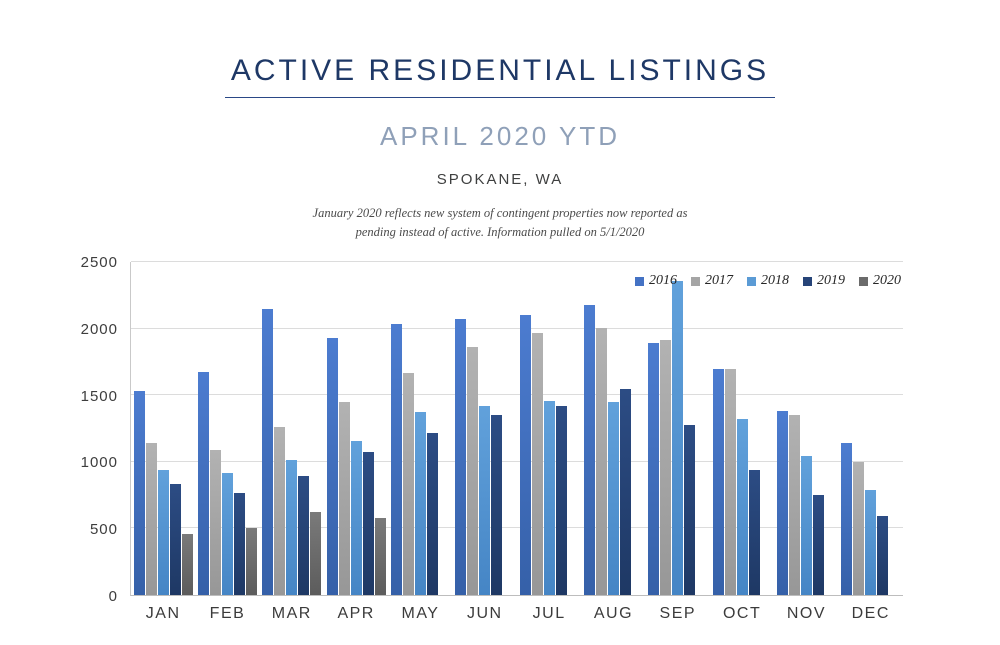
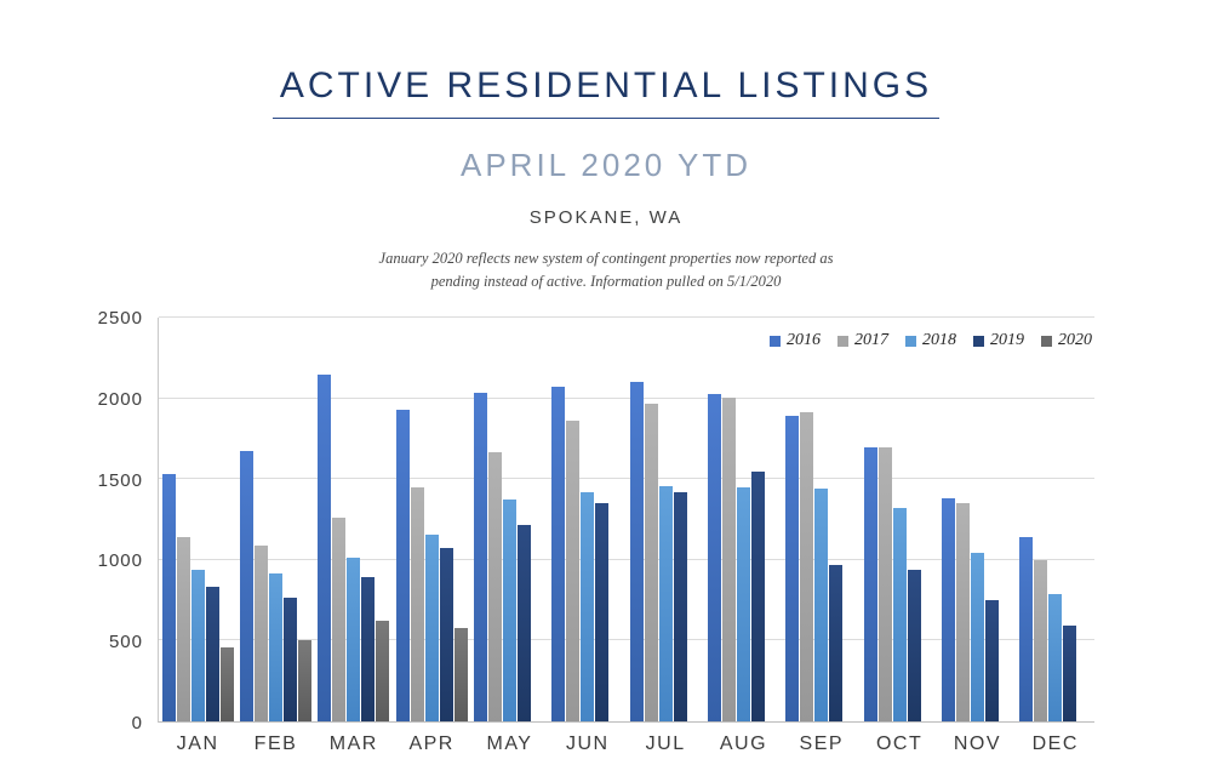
2016/AUG: 2180 -> 2030
2018/SEP: 2360 -> 1440
2019/SEP: 1280 -> 970
